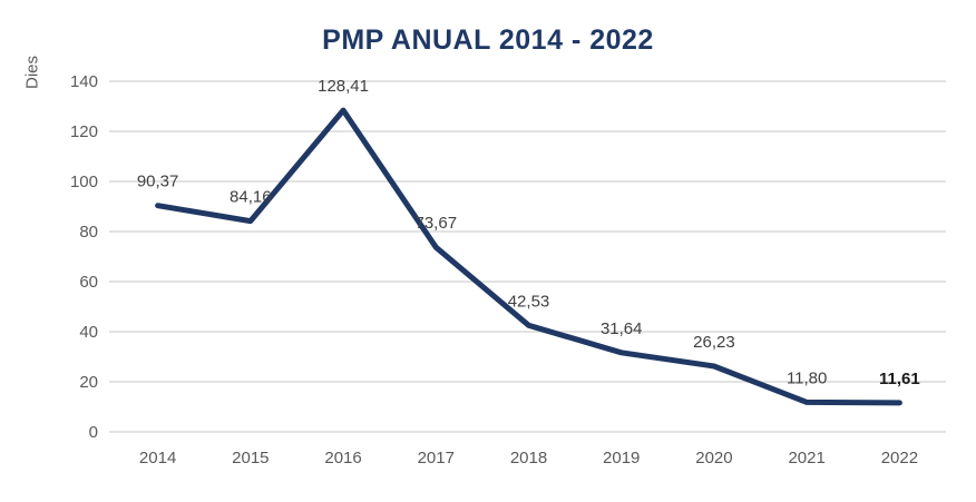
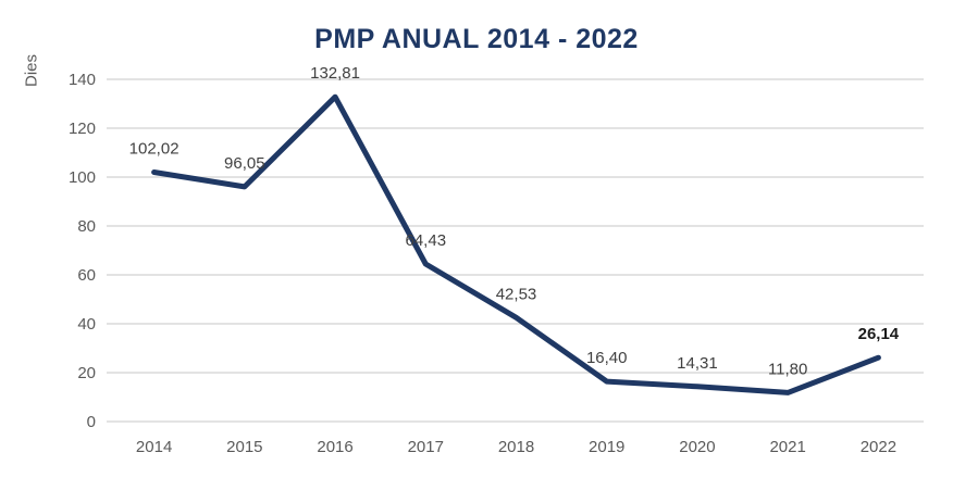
2014: 90,37 -> 102,02
2015: 84,16 -> 96,05
2016: 128,41 -> 132,81
2017: 73,67 -> 64,43
2019: 31,64 -> 16,40
2020: 26,23 -> 14,31
2022: 11,61 -> 26,14
